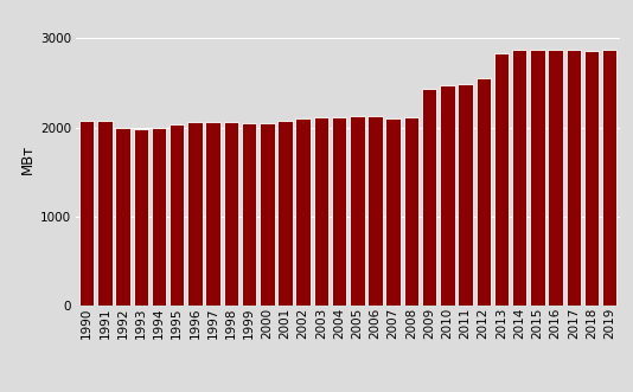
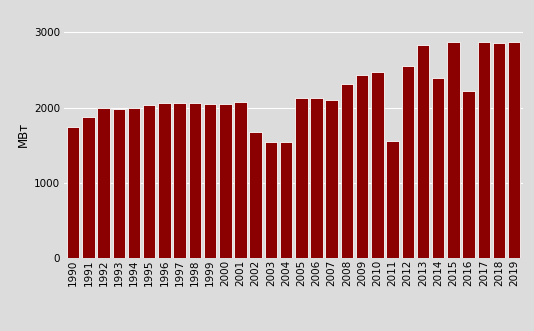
1990: 2080 -> 1740
1991: 2070 -> 1880
2002: 2100 -> 1680
2003: 2110 -> 1540
2004: 2120 -> 1540
2008: 2120 -> 2320
2011: 2490 -> 1560
2014: 2870 -> 2400
2016: 2870 -> 2220
